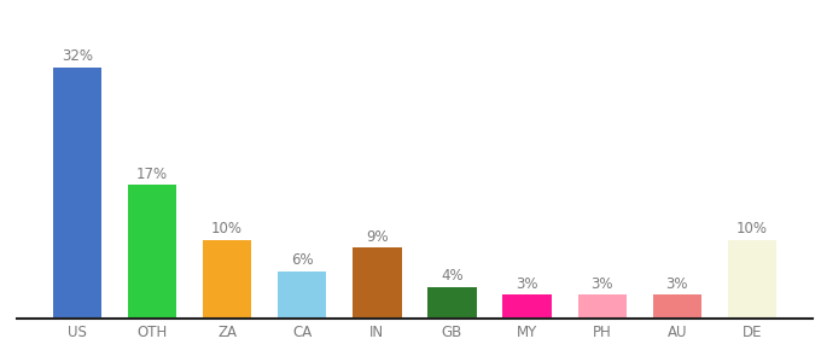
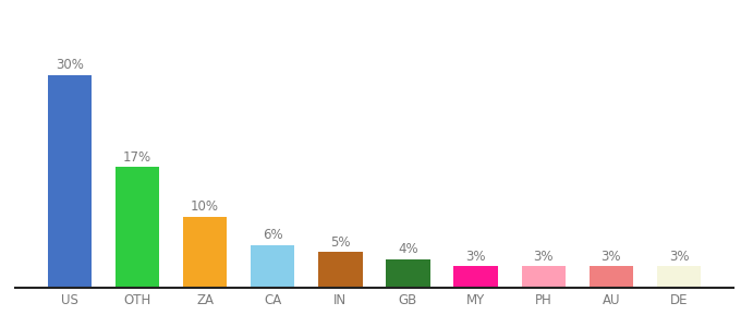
US: 32% -> 30%
IN: 9% -> 5%
DE: 10% -> 3%
